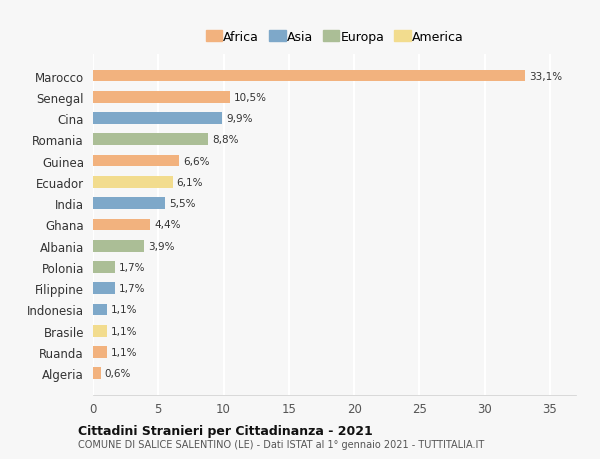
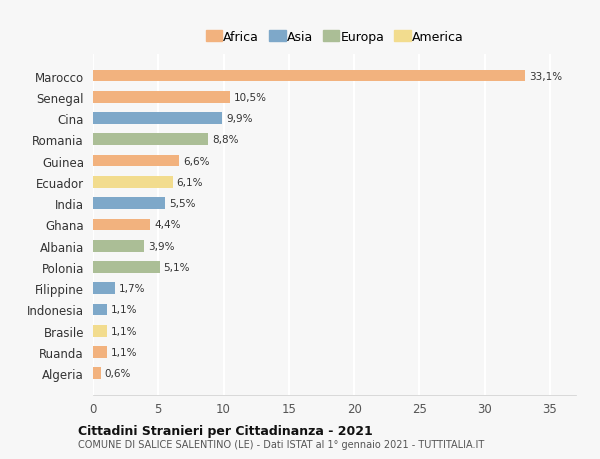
Polonia: 1,7% -> 5,1%
